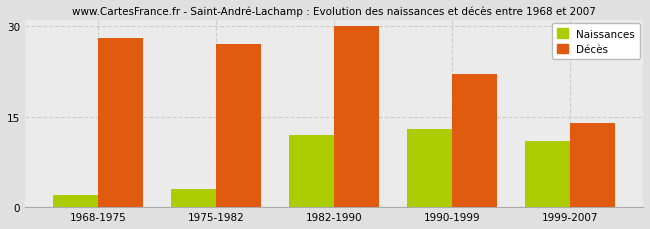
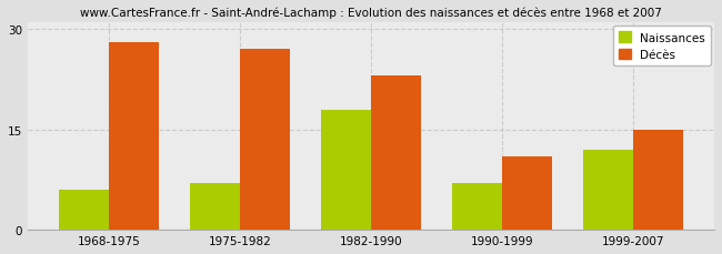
Naissances/1968-1975: 2 -> 6
Naissances/1975-1982: 3 -> 7
Naissances/1982-1990: 12 -> 18
Décès/1982-1990: 30 -> 23
Naissances/1990-1999: 13 -> 7
Décès/1990-1999: 22 -> 11
Naissances/1999-2007: 11 -> 12
Décès/1999-2007: 14 -> 15
